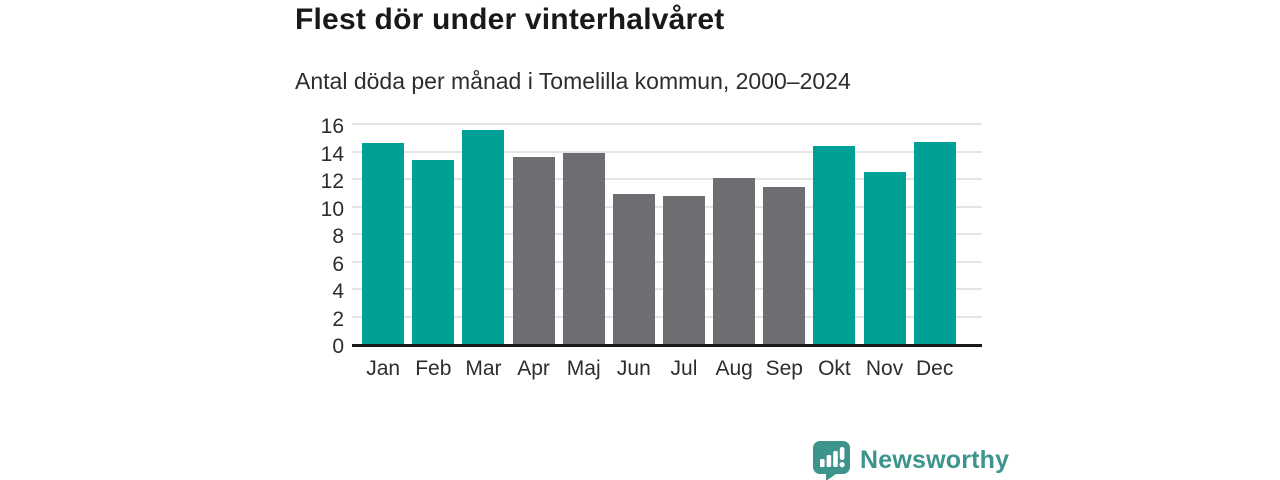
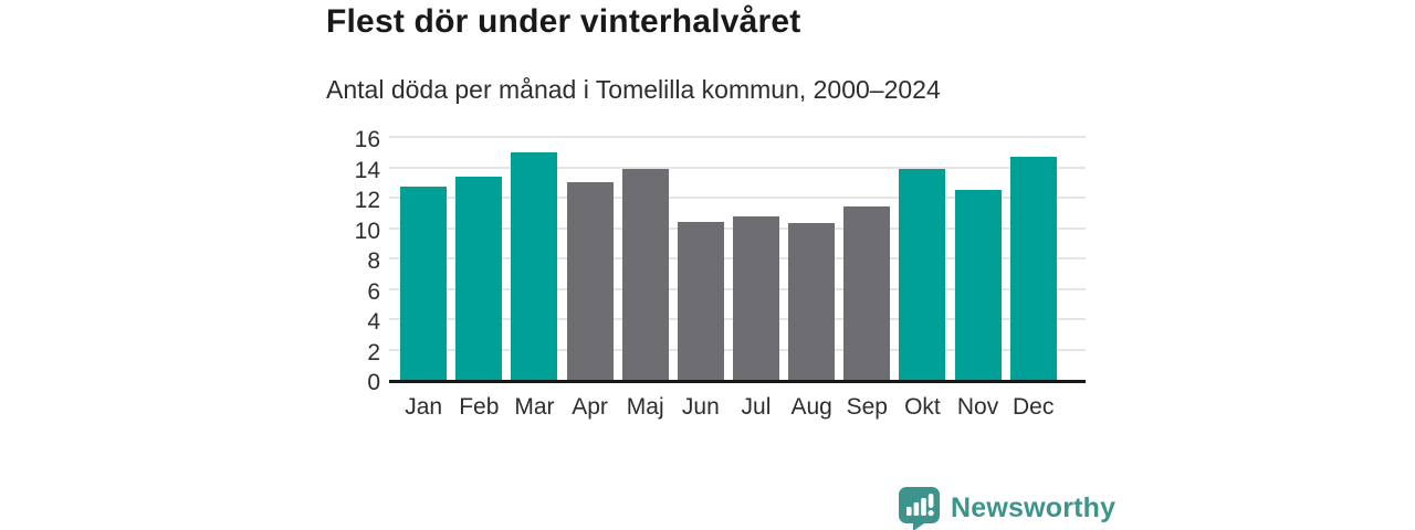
Jan: 14.6 -> 12.7
Mar: 15.6 -> 15.0
Apr: 13.6 -> 13.0
Jun: 10.9 -> 10.4
Aug: 12.1 -> 10.3
Okt: 14.4 -> 13.9
